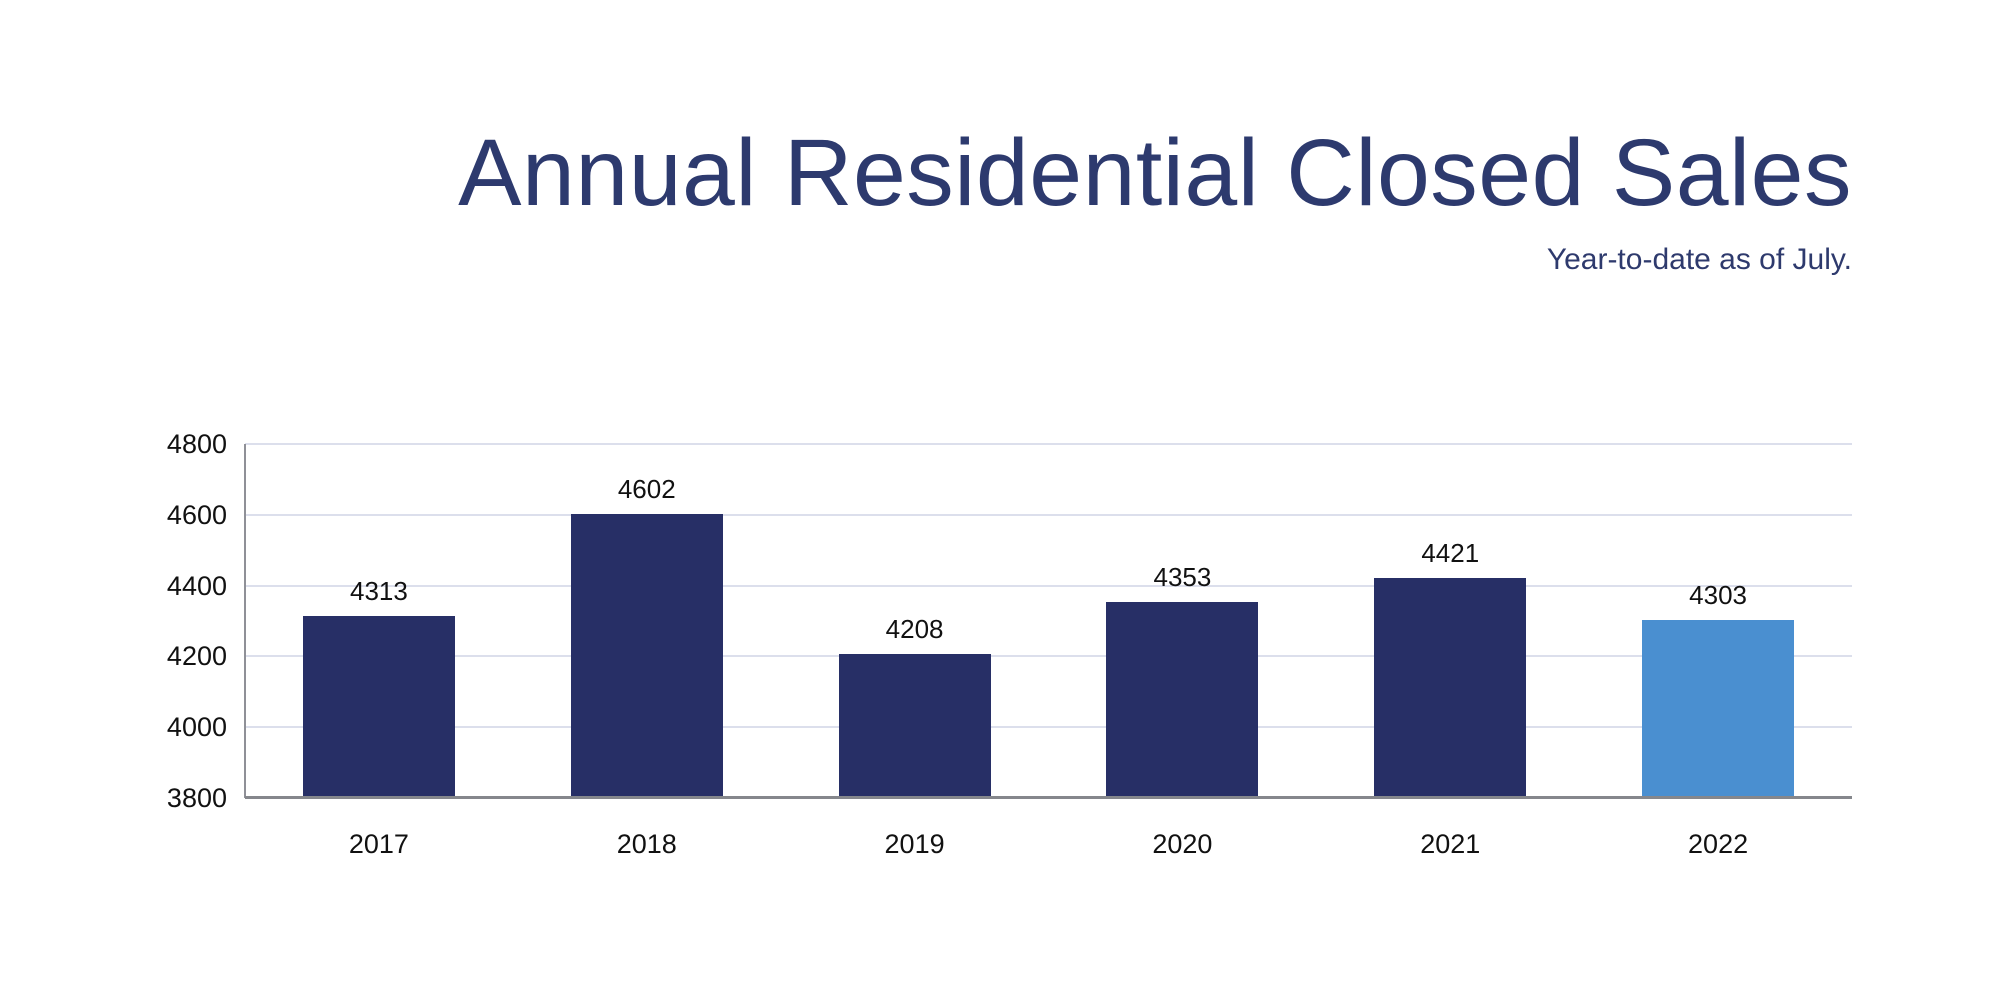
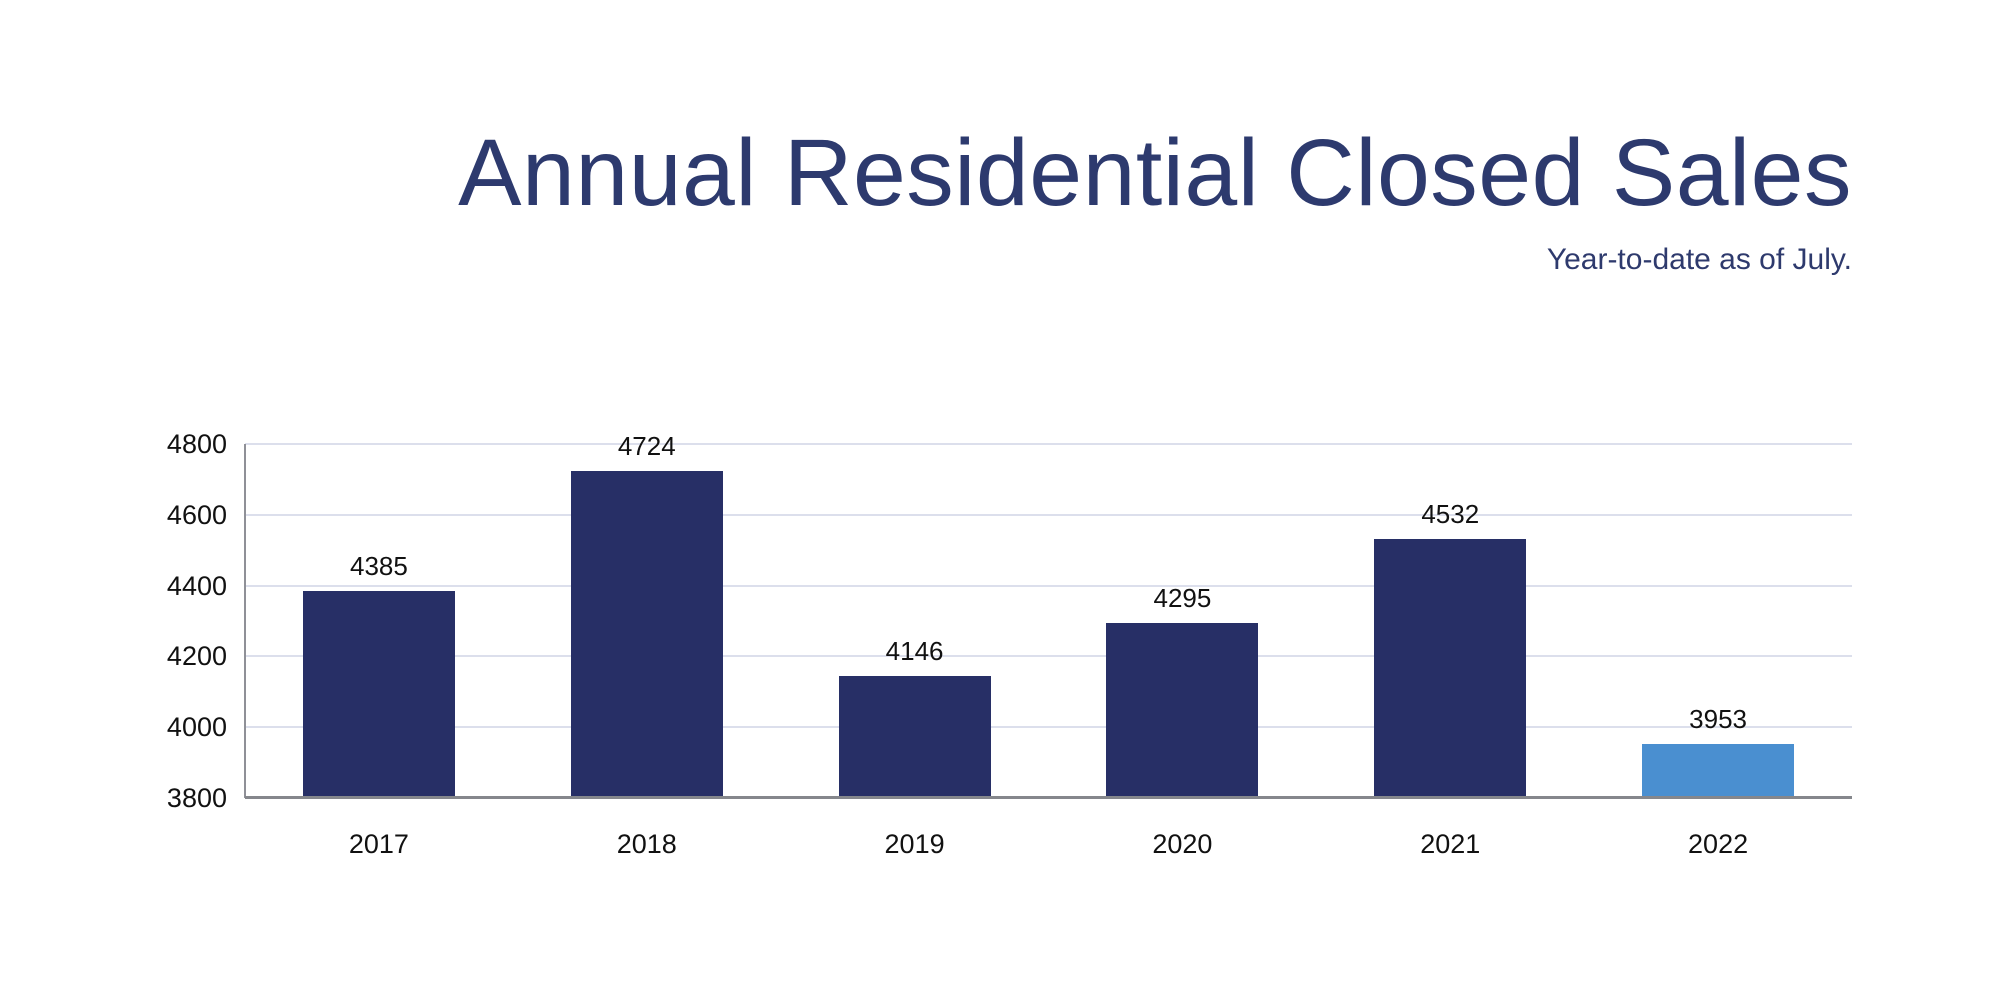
2017: 4313 -> 4385
2018: 4602 -> 4724
2019: 4208 -> 4146
2020: 4353 -> 4295
2021: 4421 -> 4532
2022: 4303 -> 3953
